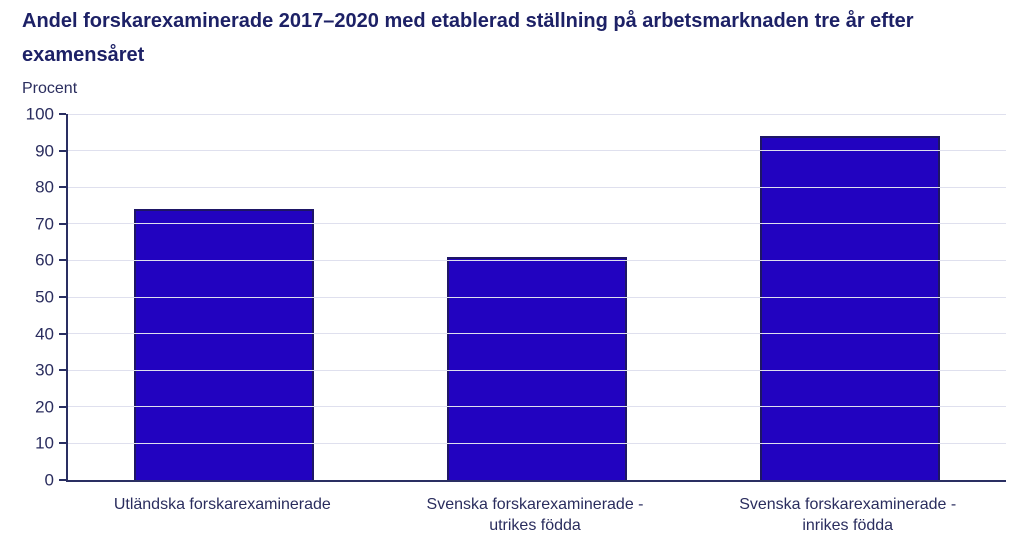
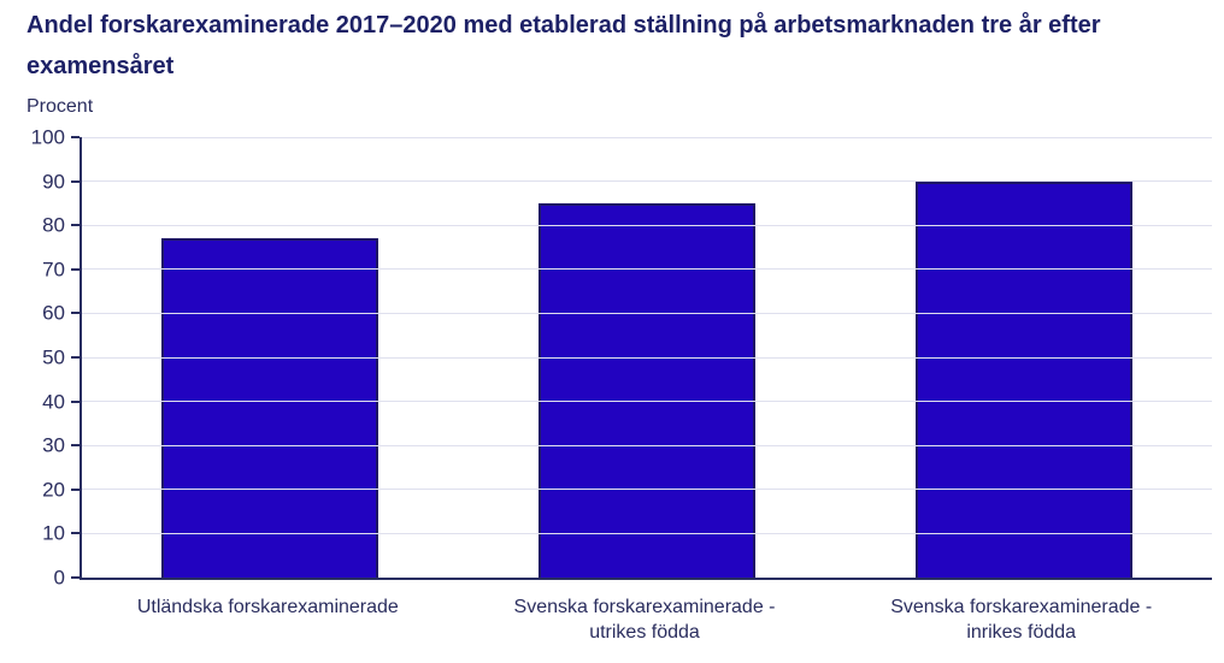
Utländska forskarexaminerade: 74 -> 77
Svenska forskarexaminerade - utrikes födda: 61 -> 85
Svenska forskarexaminerade - inrikes födda: 94 -> 90
